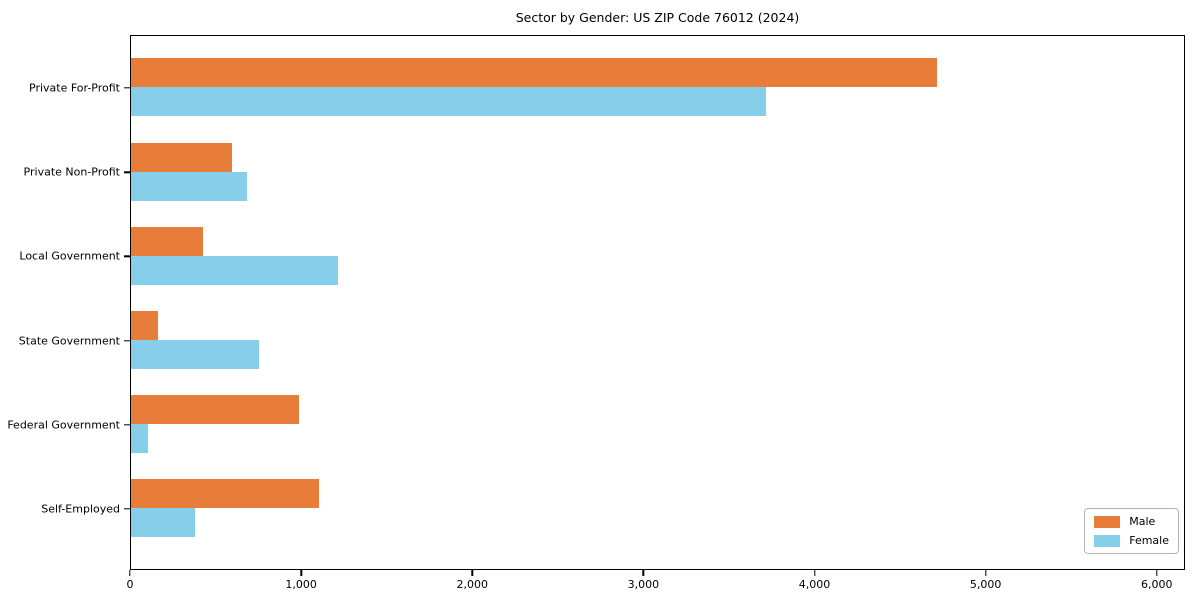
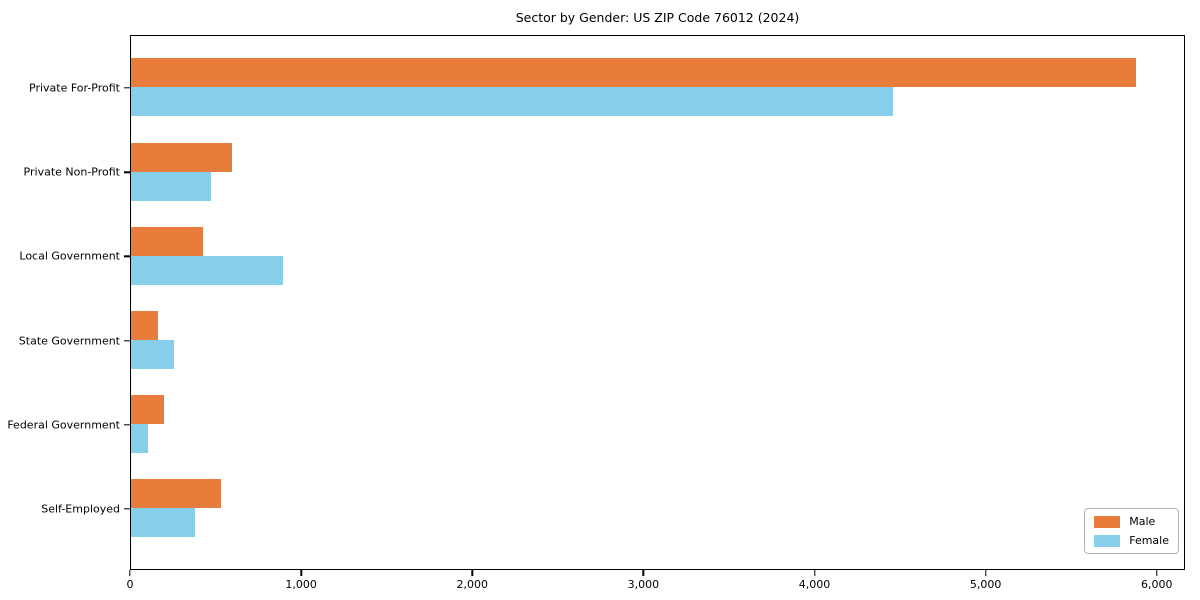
Male/Private For-Profit: 4710 -> 5870
Female/Private For-Profit: 3710 -> 4450
Female/Private Non-Profit: 680 -> 470
Female/Local Government: 1210 -> 890
Female/State Government: 750 -> 250
Male/Federal Government: 980 -> 190
Male/Self-Employed: 1100 -> 520
